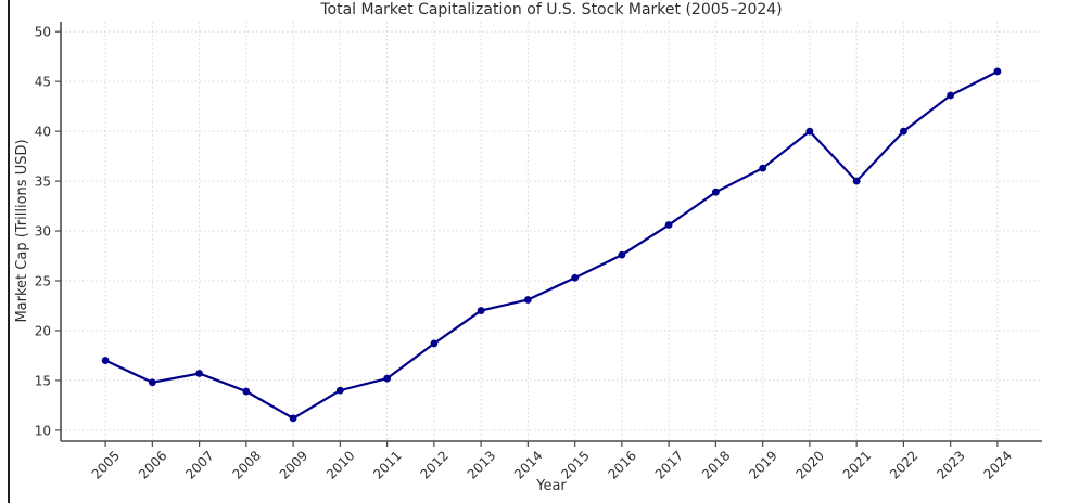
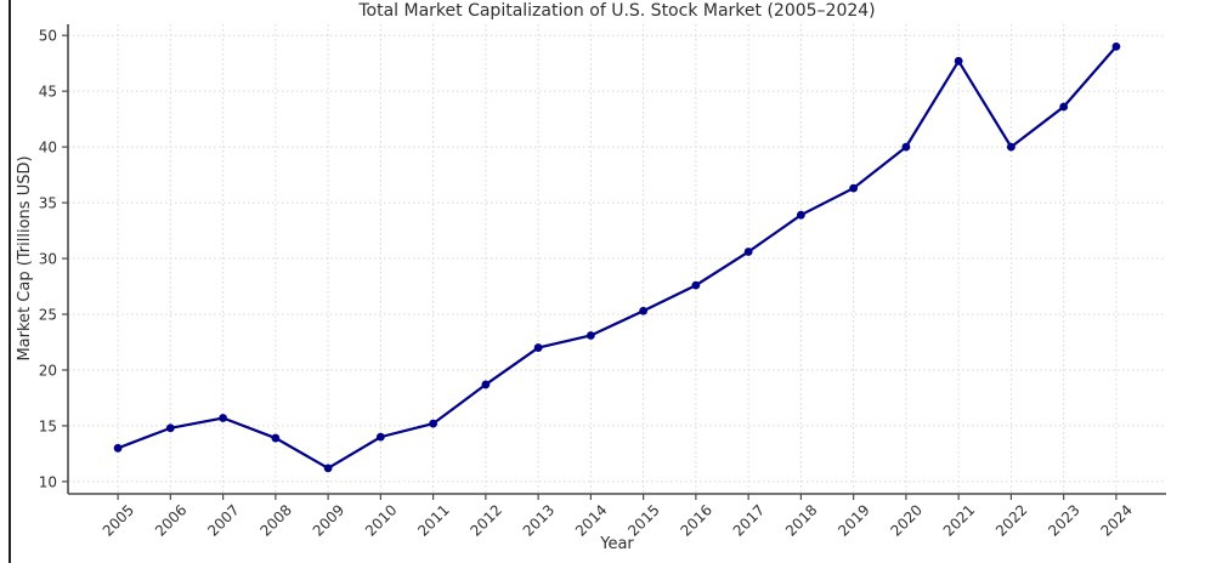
2005: 17 -> 13
2021: 35 -> 48
2024: 46 -> 49
